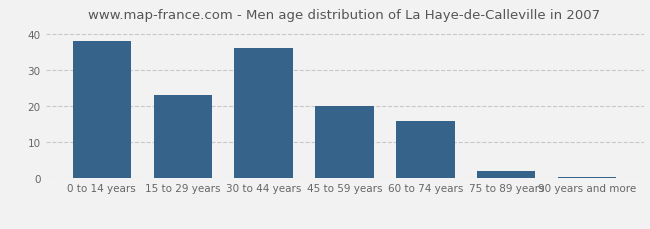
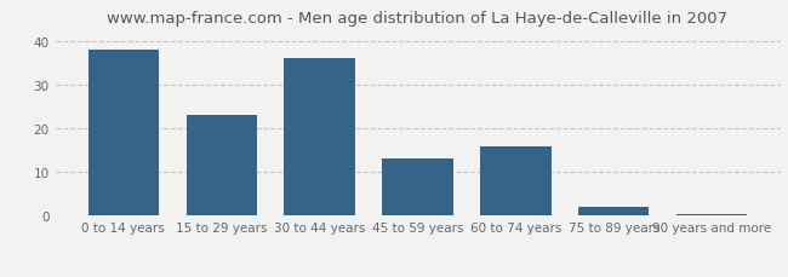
45 to 59 years: 20.0 -> 13.0
